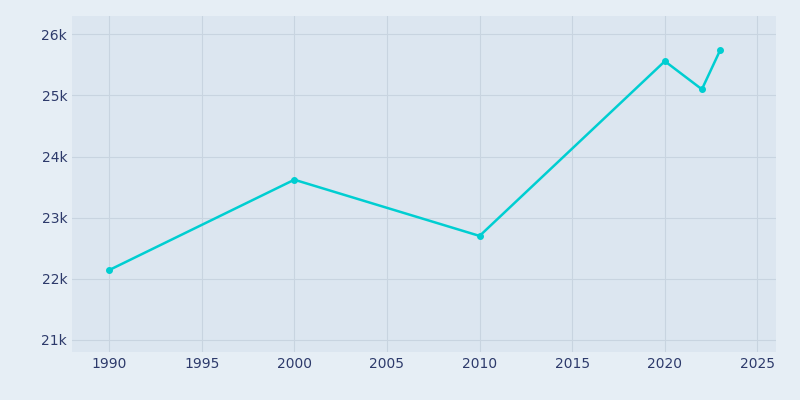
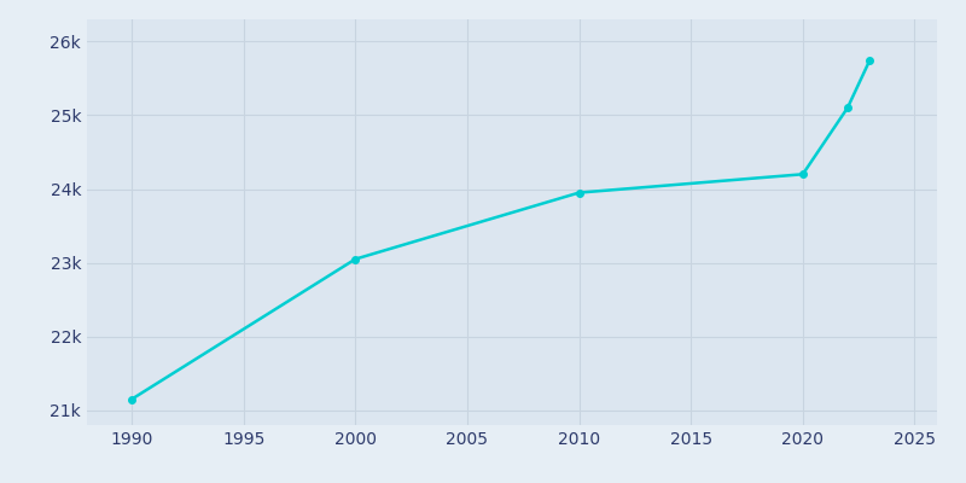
1990: 22.14k -> 21.15k
2000: 23.62k -> 23.05k
2010: 22.70k -> 23.95k
2020: 25.56k -> 24.20k
